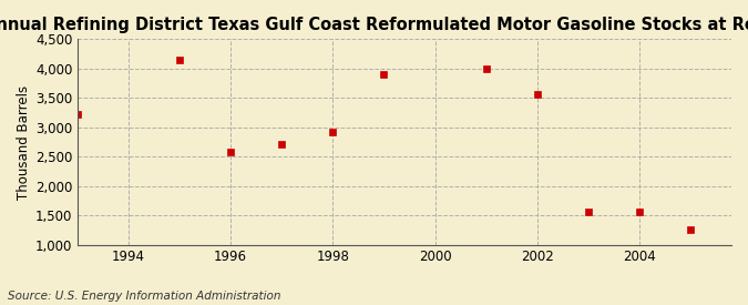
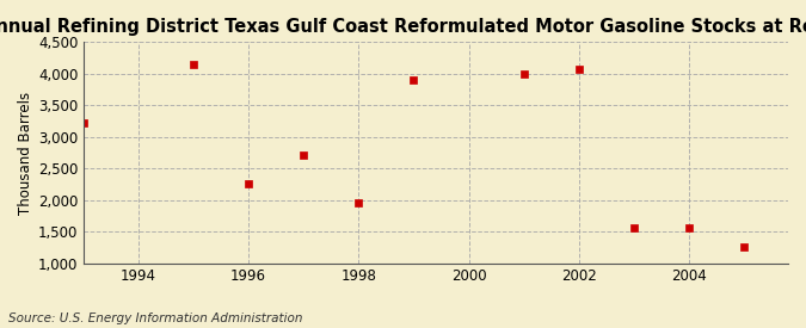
1996: 2,590 -> 2,260
1998: 2,920 -> 1,960
2002: 3,560 -> 4,080
